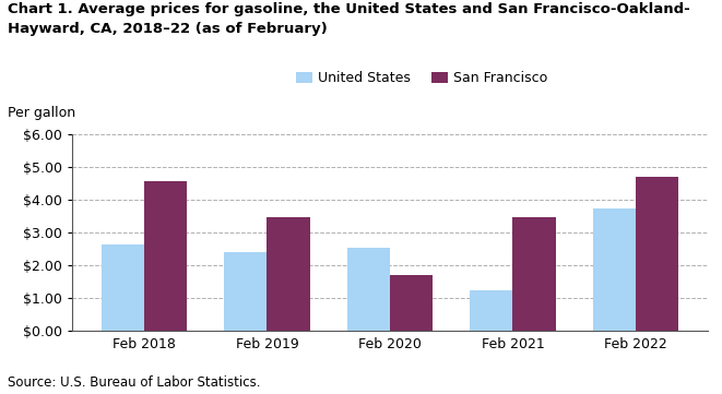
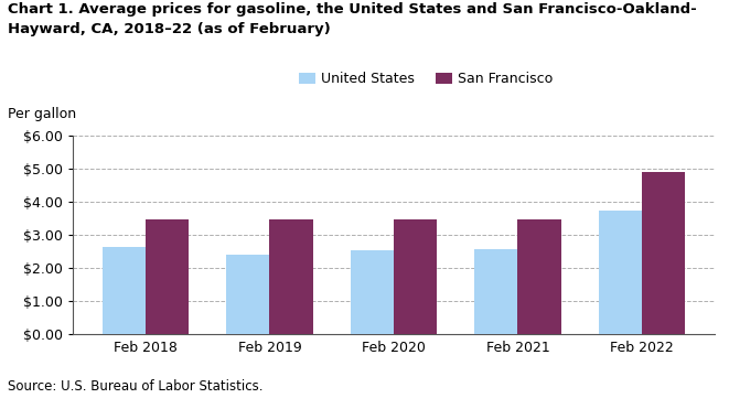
San Francisco/Feb 2018: $4.55 -> $3.45
San Francisco/Feb 2020: $1.70 -> $3.45
United States/Feb 2021: $1.25 -> $2.58
San Francisco/Feb 2022: $4.70 -> $4.89
